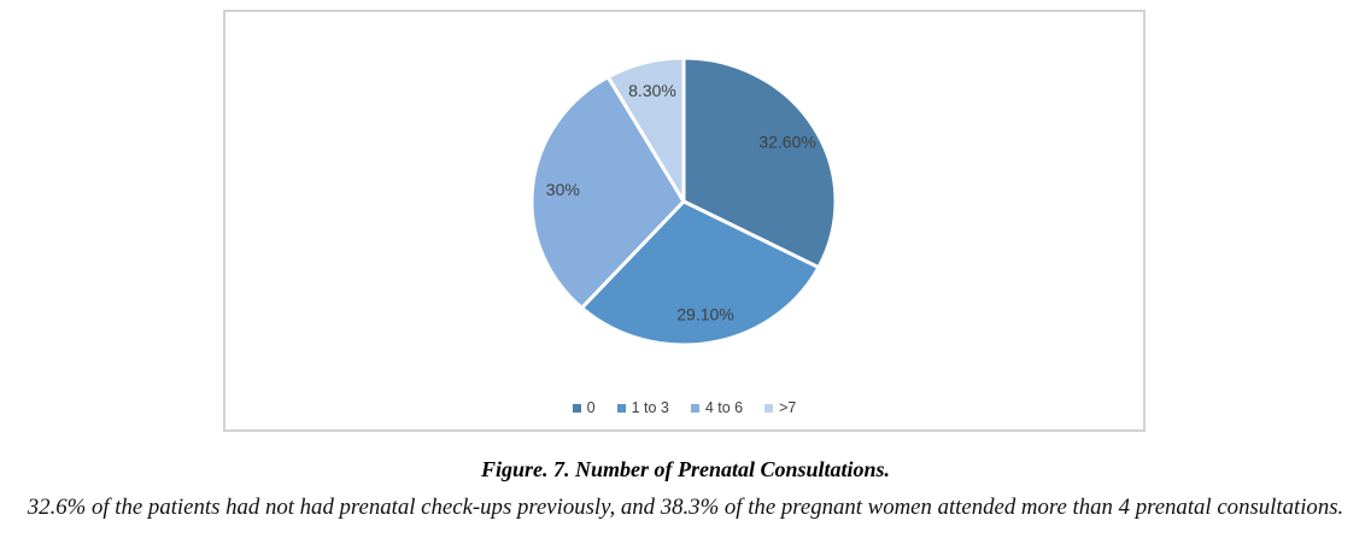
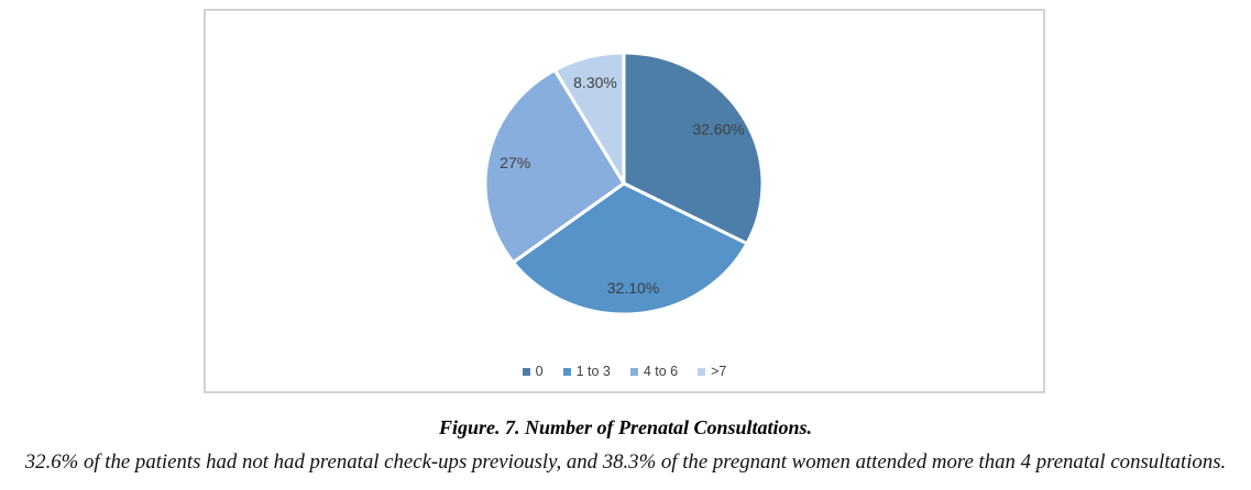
1 to 3: 29.10% -> 32.10%
4 to 6: 30% -> 27%
